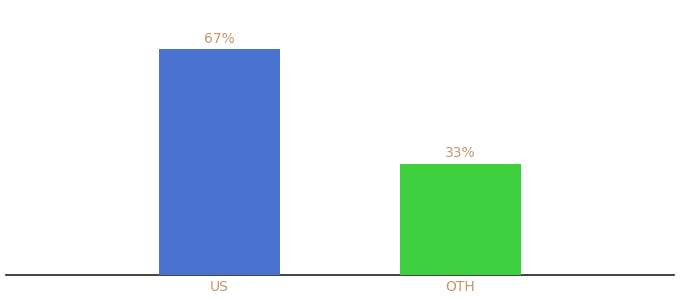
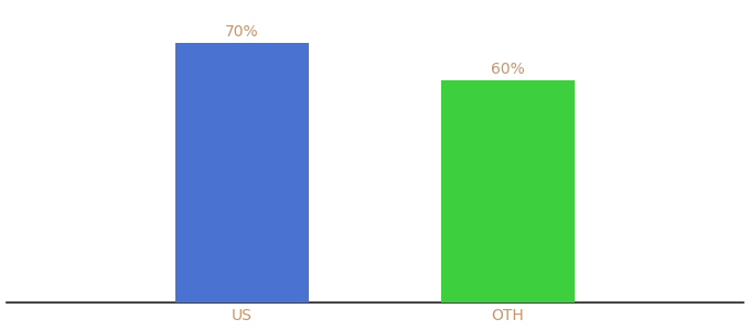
US: 67% -> 70%
OTH: 33% -> 60%
